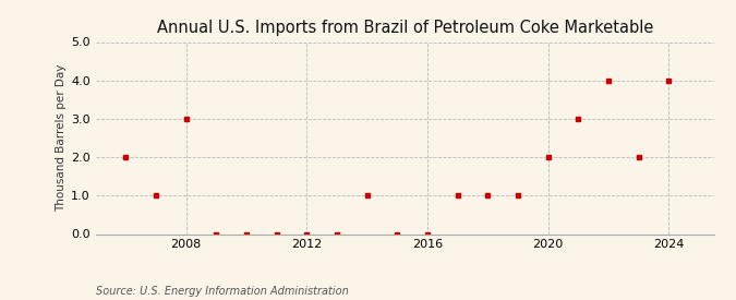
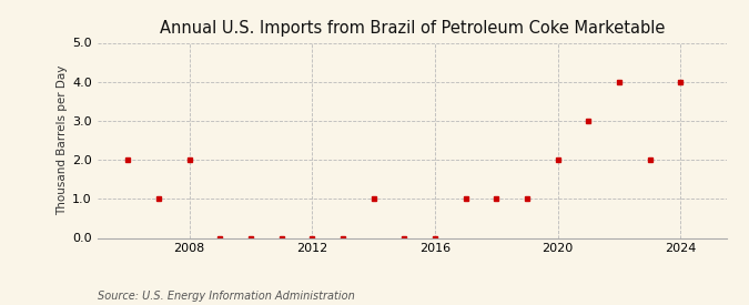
2008: 3 -> 2
